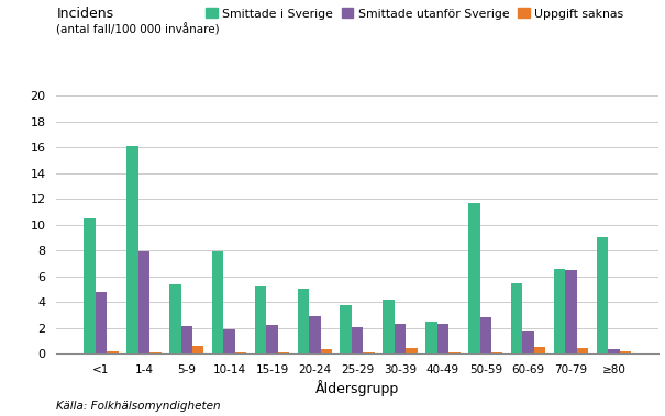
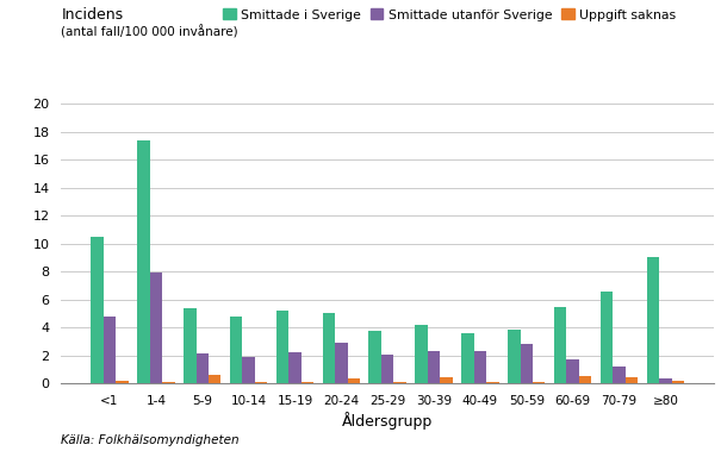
Smittade i Sverige/1-4: 16.1 -> 17.4
Smittade i Sverige/10-14: 7.9 -> 4.8
Smittade i Sverige/40-49: 2.5 -> 3.5
Smittade i Sverige/50-59: 11.7 -> 3.9
Smittade utanför Sverige/70-79: 6.5 -> 1.2
